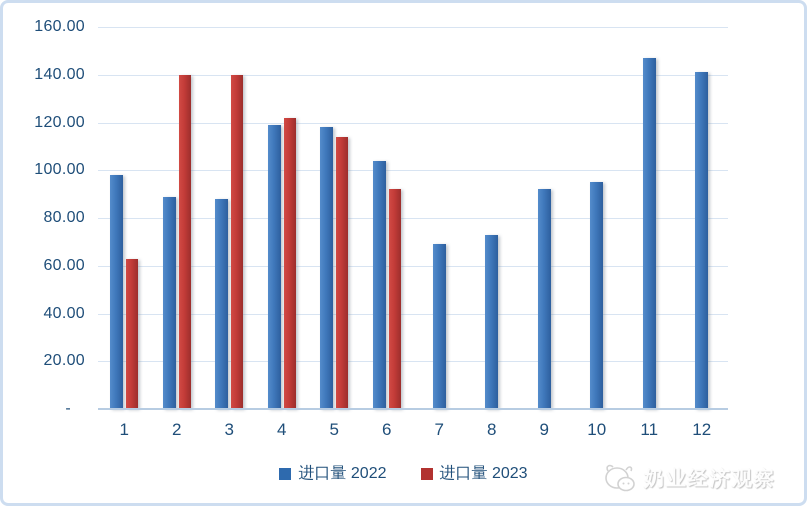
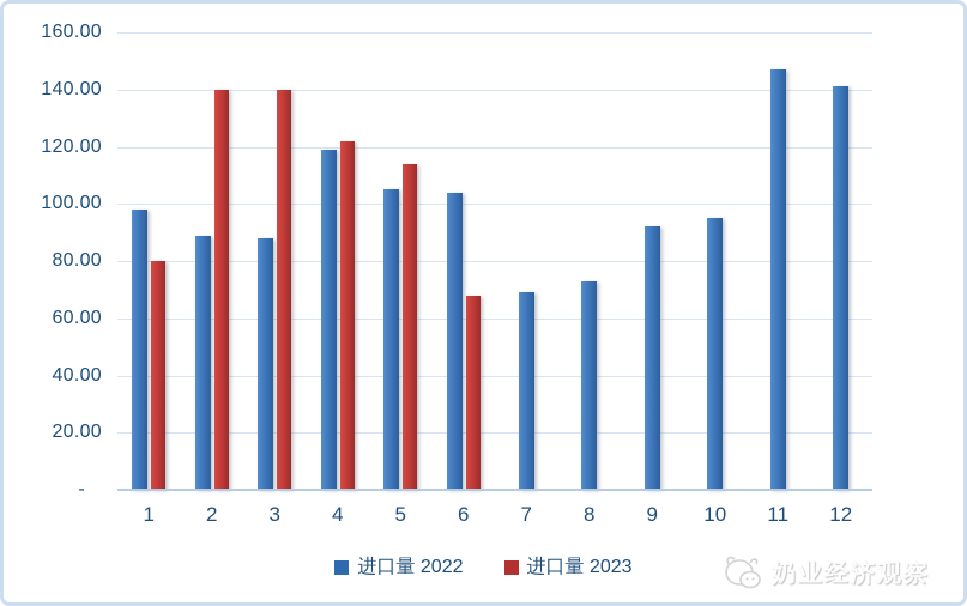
进口量 2023/1: 63 -> 80
进口量 2022/5: 118 -> 105
进口量 2023/6: 92 -> 68
